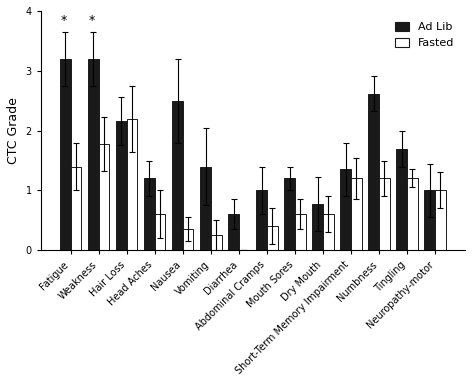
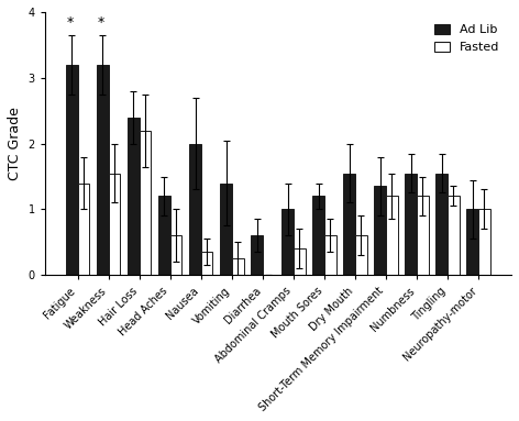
Fasted/Weakness: 1.78 -> 1.55
Ad Lib/Hair Loss: 2.16 -> 2.40
Ad Lib/Nausea: 2.50 -> 2.00
Ad Lib/Dry Mouth: 0.78 -> 1.55
Ad Lib/Numbness: 2.62 -> 1.55
Ad Lib/Tingling: 1.70 -> 1.55
